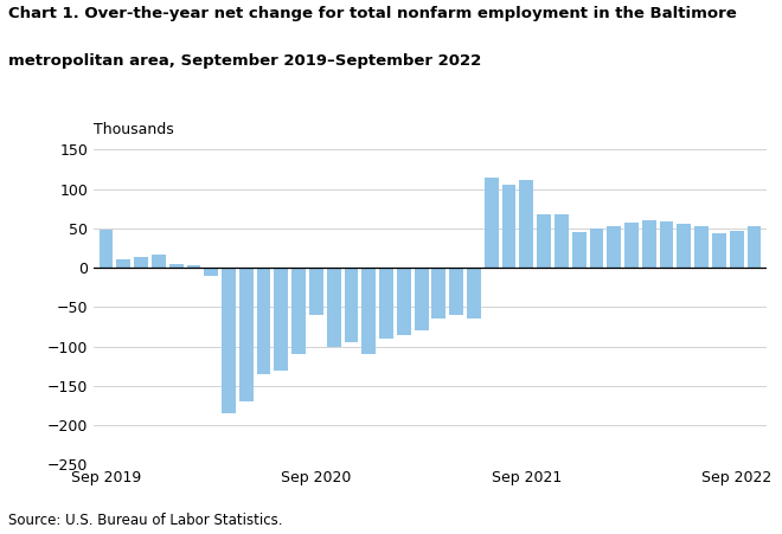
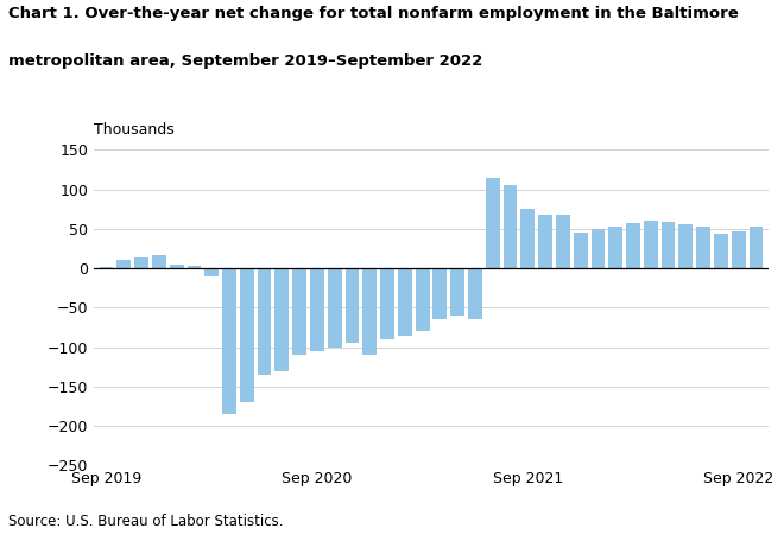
Sep 2019: 48 -> 2
Sep 2020: -60 -> -105
Sep 2021: 112 -> 75
